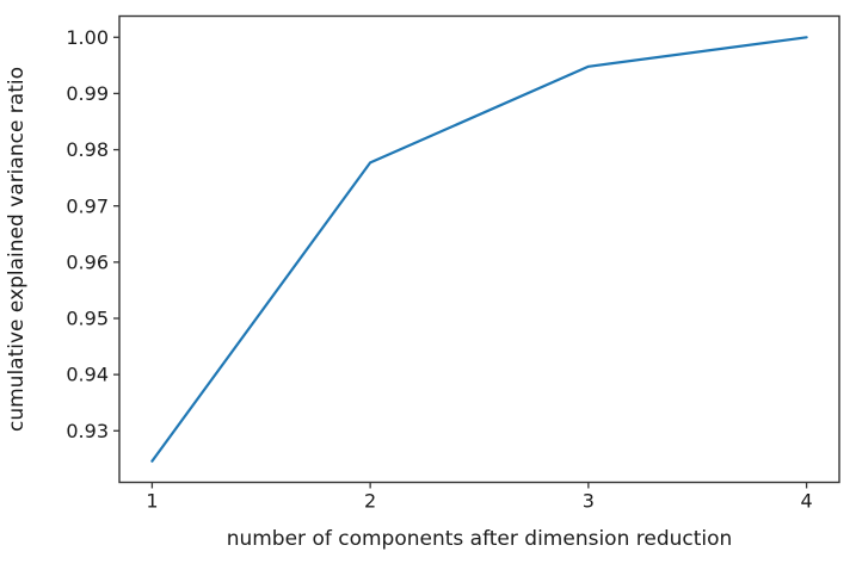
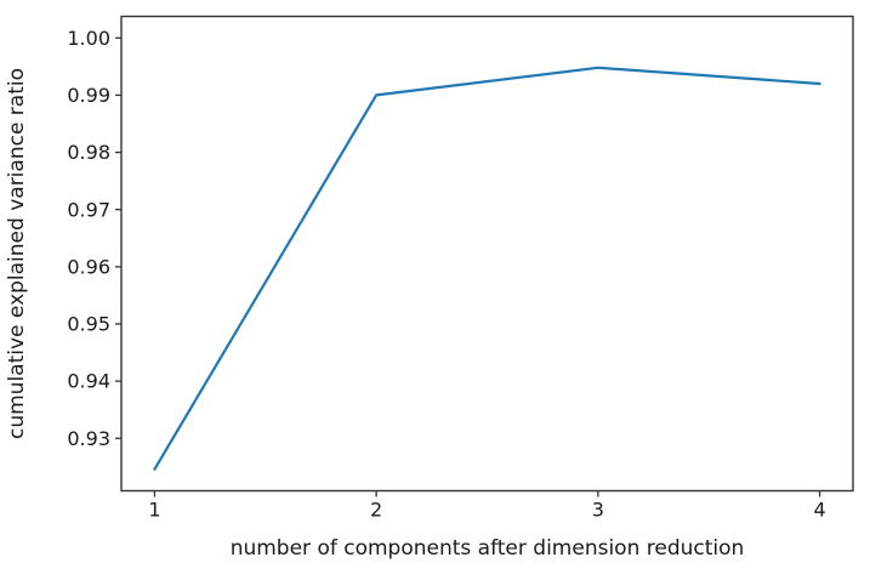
2: 0.978 -> 0.990
4: 1.000 -> 0.992
